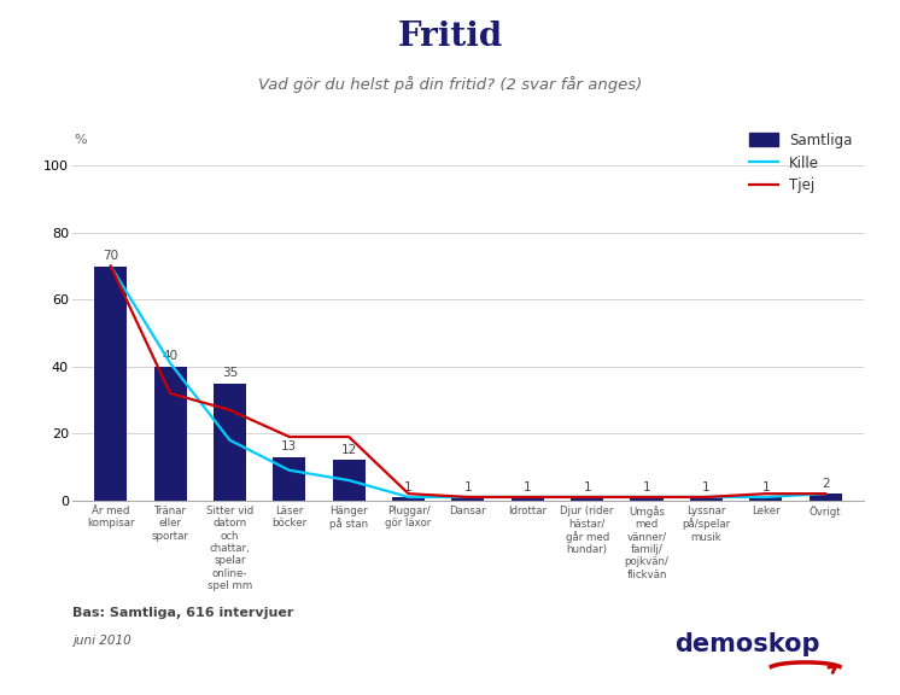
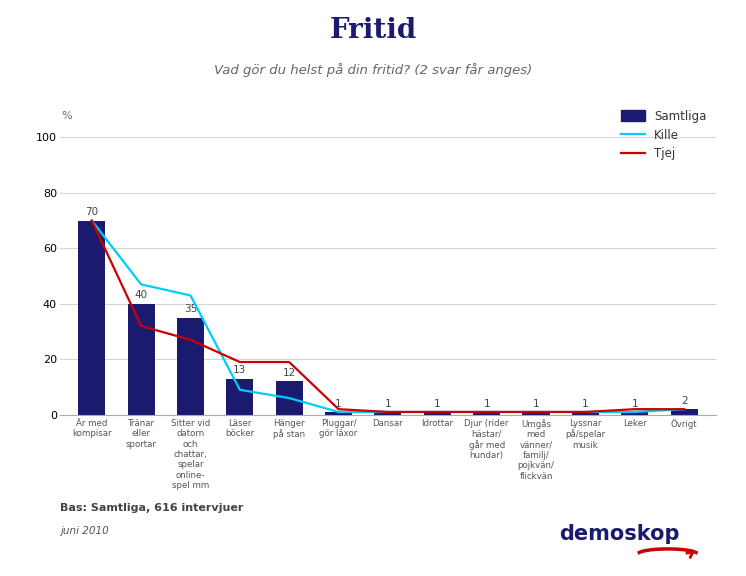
Kille/Tränar eller sportar: 41 -> 47
Kille/Sitter vid datorn och chattar, spelar online- spel mm: 18 -> 43
